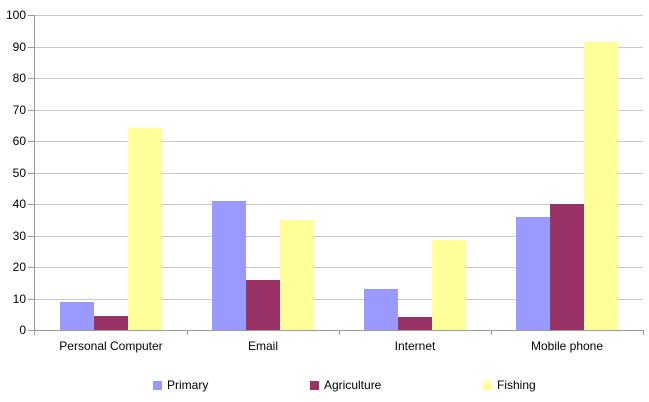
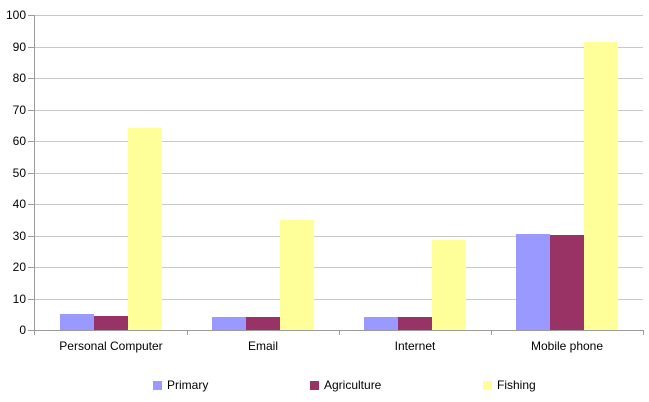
Primary/Personal Computer: 9 -> 5
Primary/Email: 41 -> 4
Agriculture/Email: 16 -> 4
Primary/Internet: 13 -> 4
Primary/Mobile phone: 36 -> 30
Agriculture/Mobile phone: 40 -> 30
